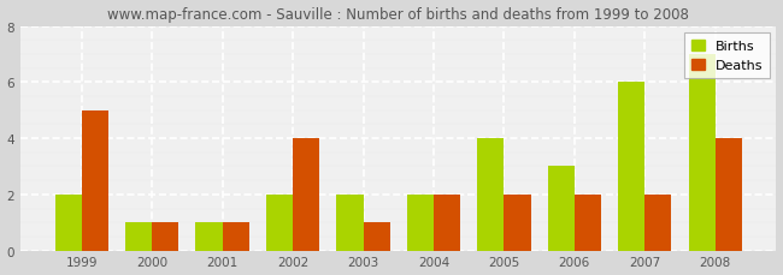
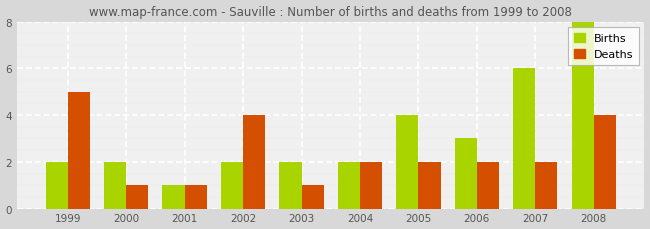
Births/2000: 1 -> 2
Births/2008: 7 -> 8
